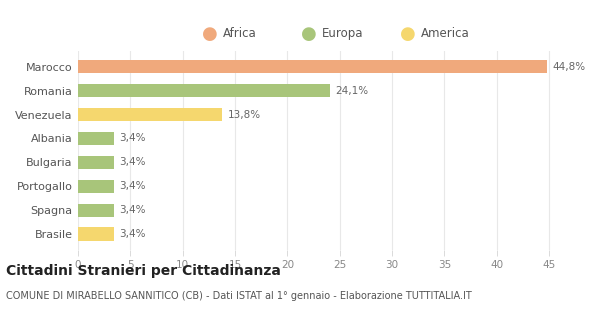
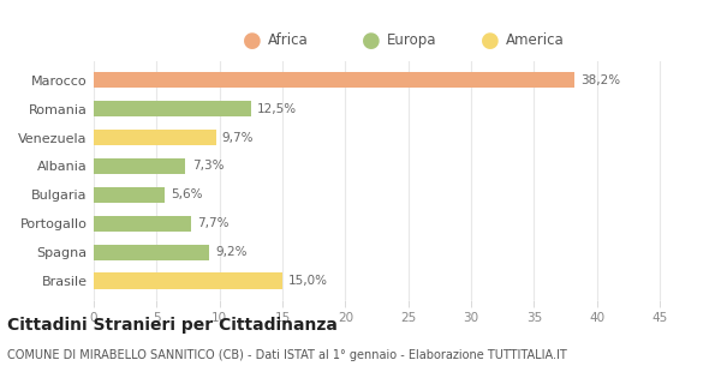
Marocco: 44,8% -> 38,2%
Romania: 24,1% -> 12,5%
Venezuela: 13,8% -> 9,7%
Albania: 3,4% -> 7,3%
Bulgaria: 3,4% -> 5,6%
Portogallo: 3,4% -> 7,7%
Spagna: 3,4% -> 9,2%
Brasile: 3,4% -> 15,0%
